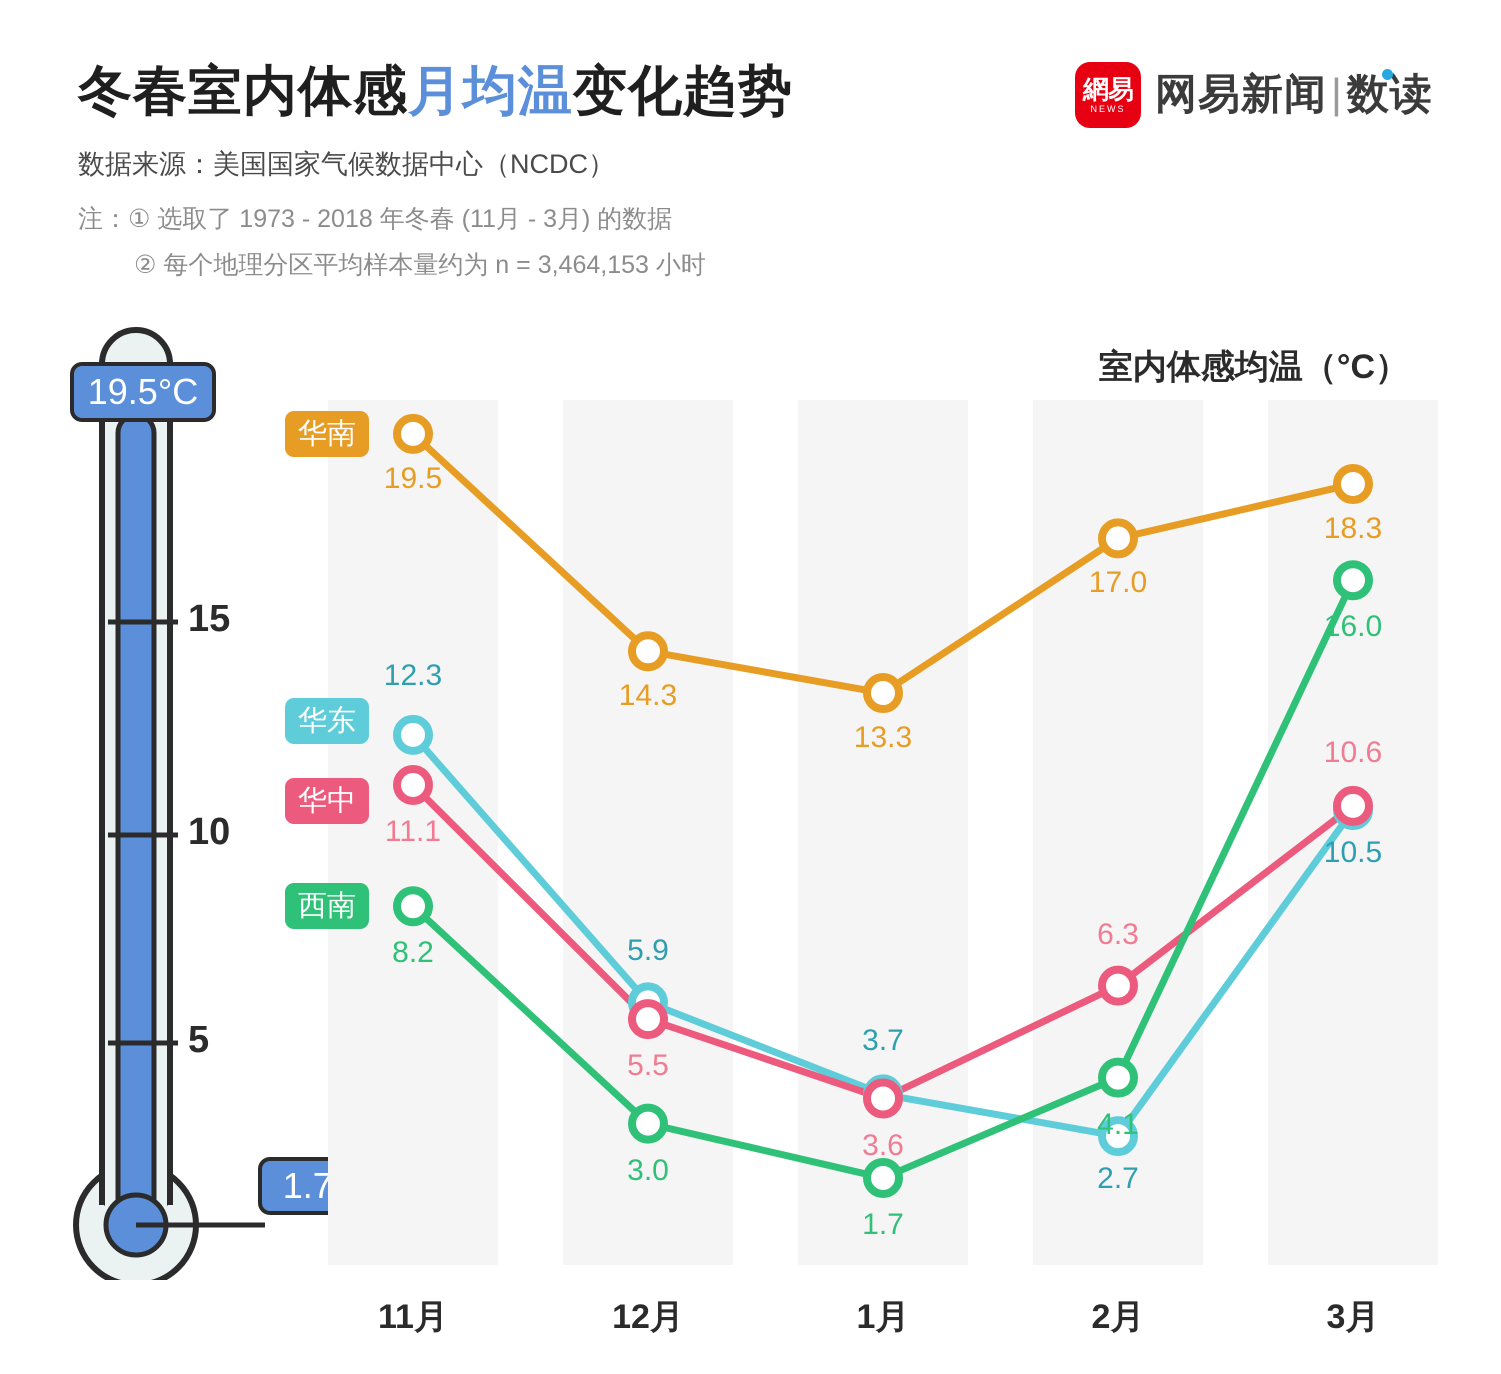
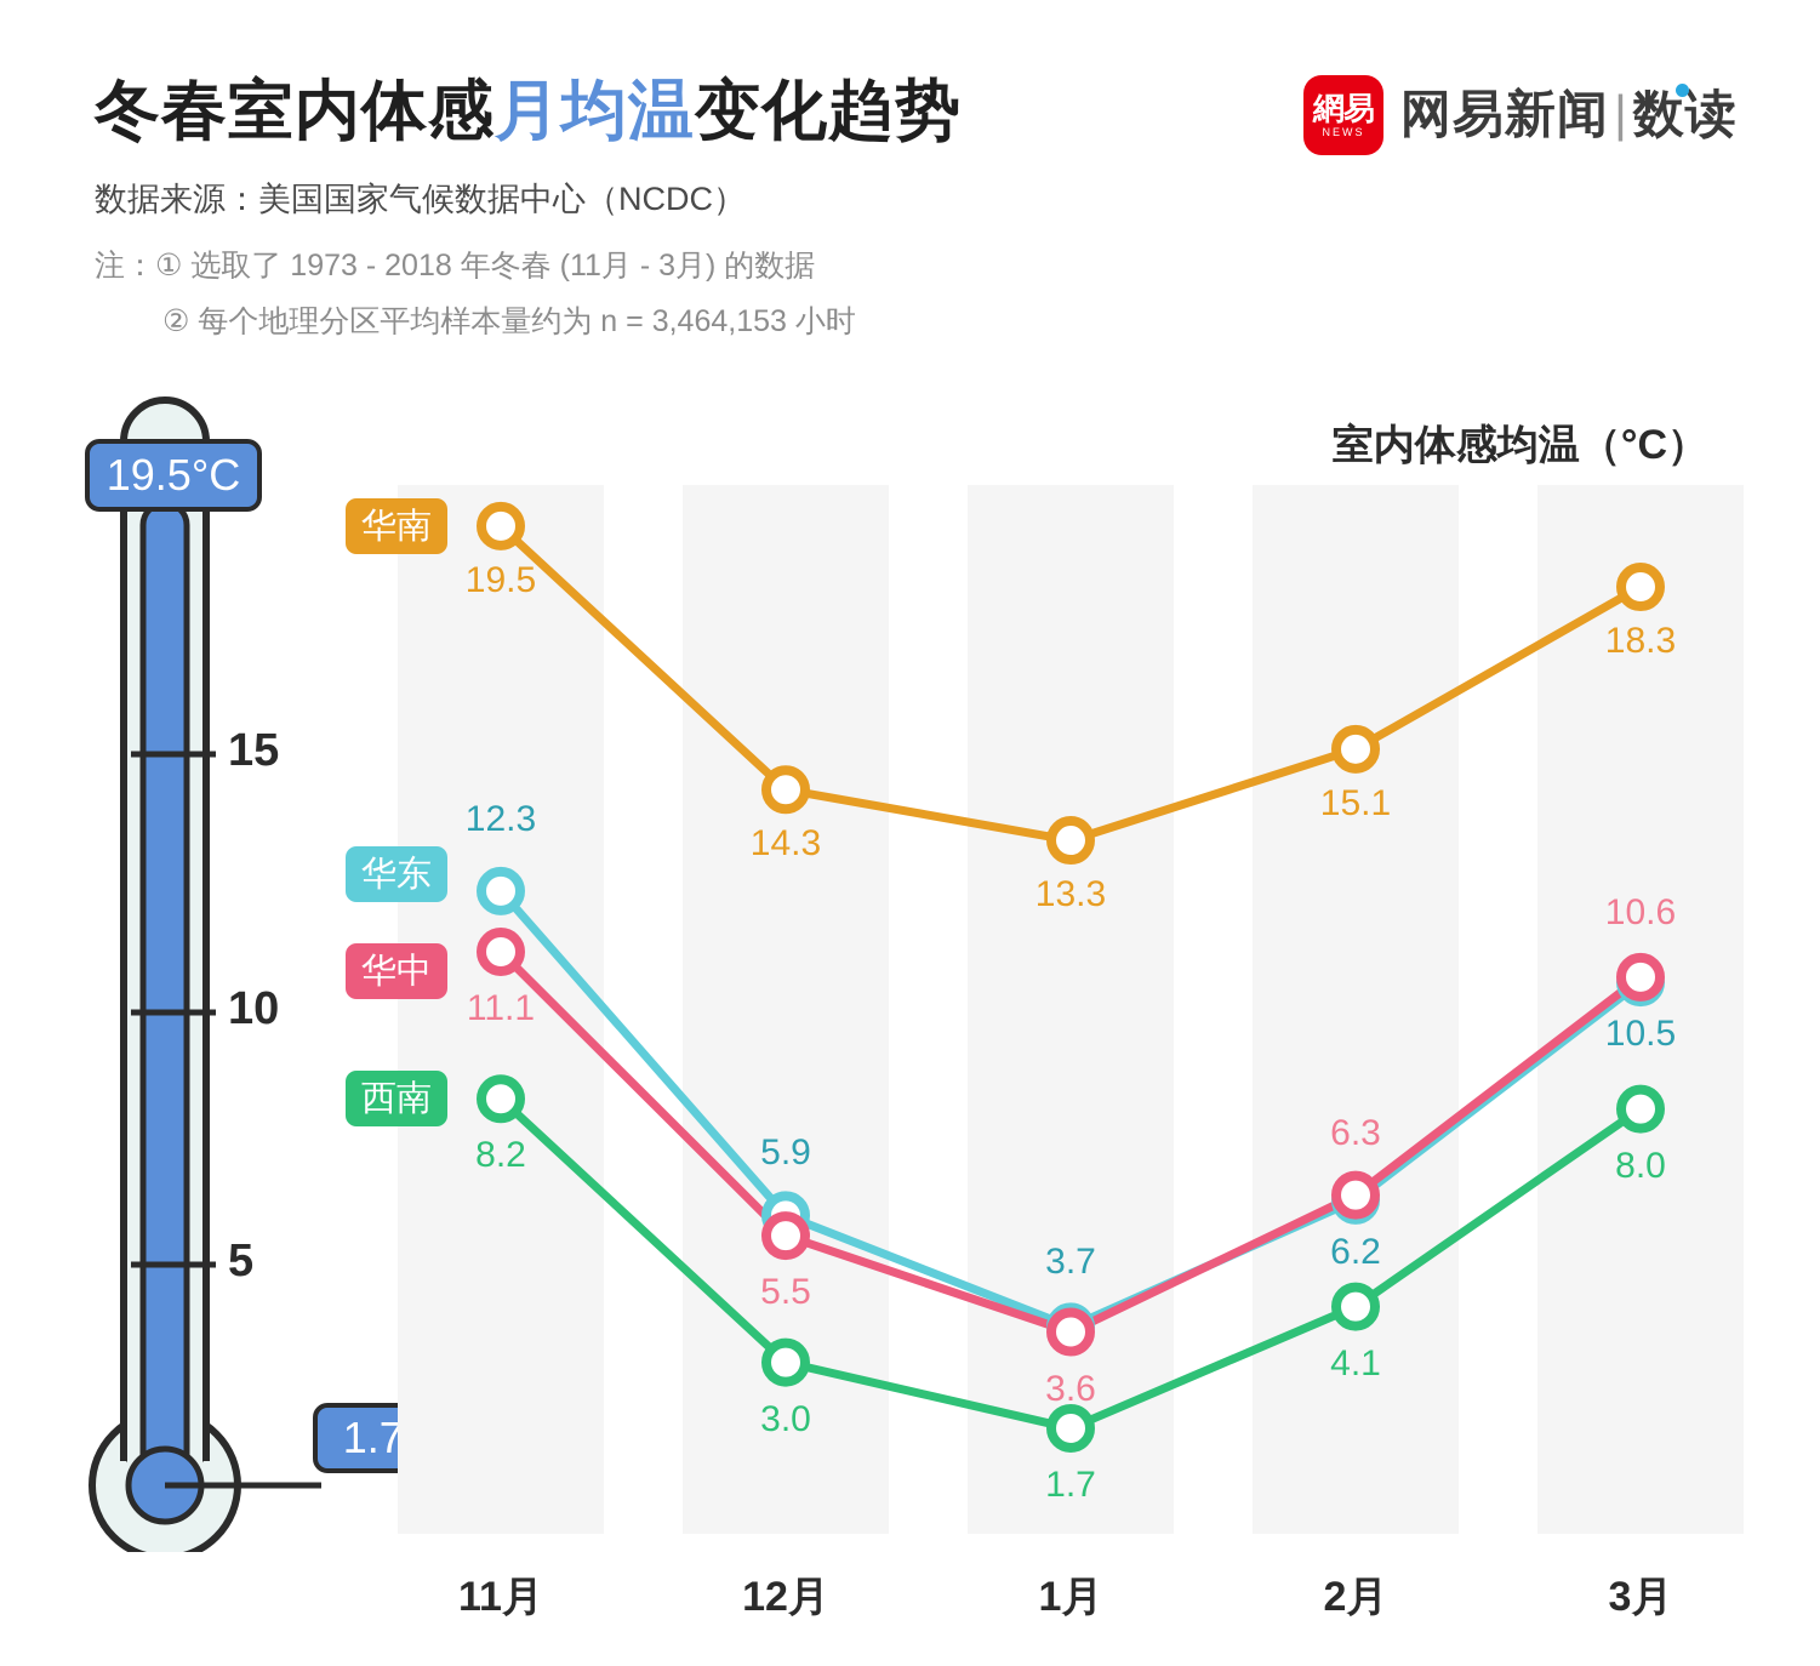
华南/2月: 17.0 -> 15.1
华东/2月: 2.7 -> 6.2
西南/3月: 16.0 -> 8.0
